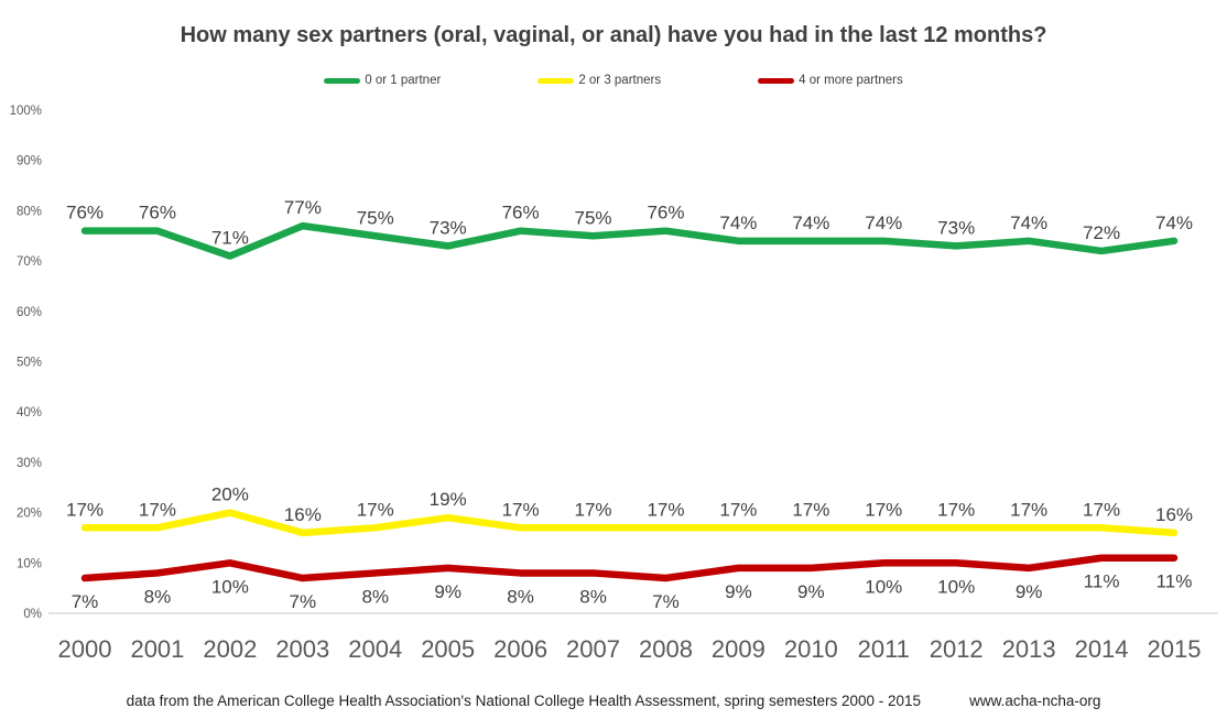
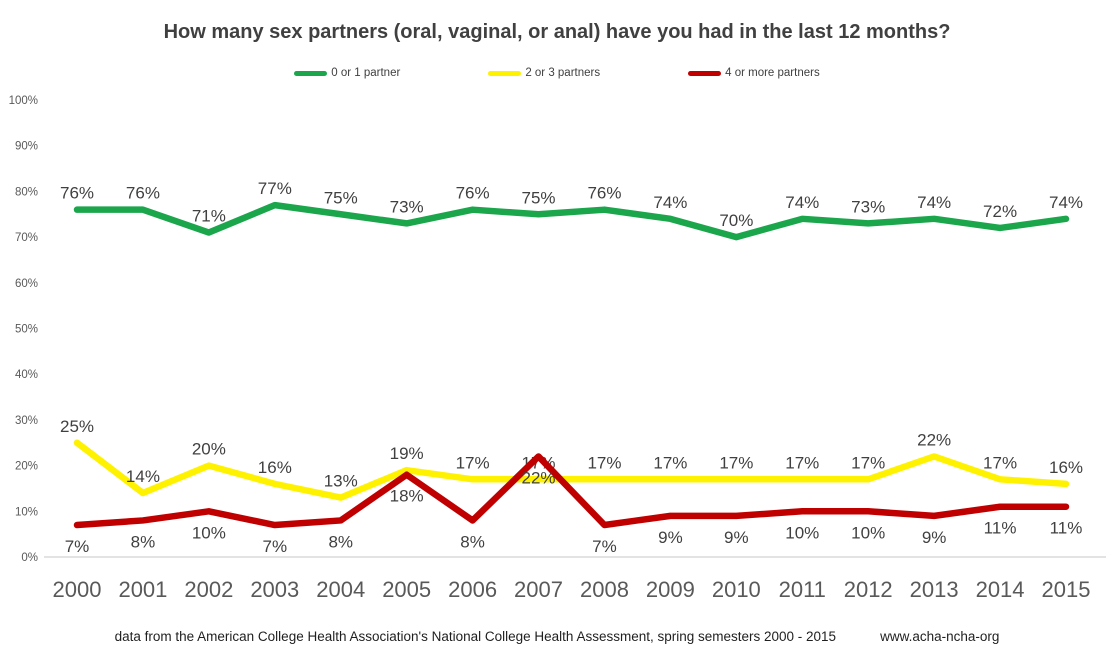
2 or 3 partners/2000: 17% -> 25%
2 or 3 partners/2001: 17% -> 14%
2 or 3 partners/2004: 17% -> 13%
4 or more partners/2005: 9% -> 18%
4 or more partners/2007: 8% -> 22%
0 or 1 partner/2010: 74% -> 70%
2 or 3 partners/2013: 17% -> 22%
